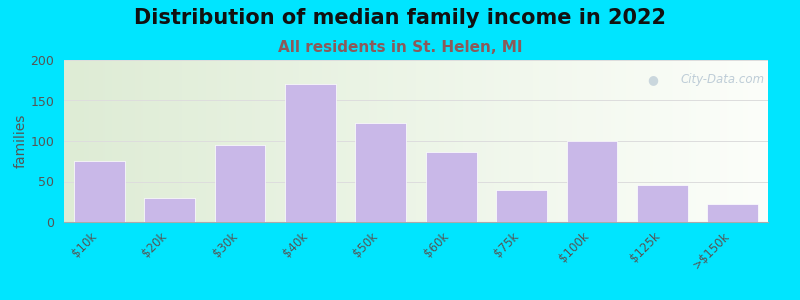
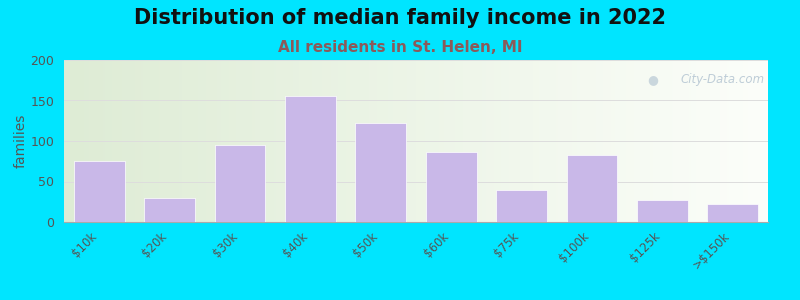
$40k: 170 -> 155
$100k: 100 -> 83
$125k: 46 -> 27
